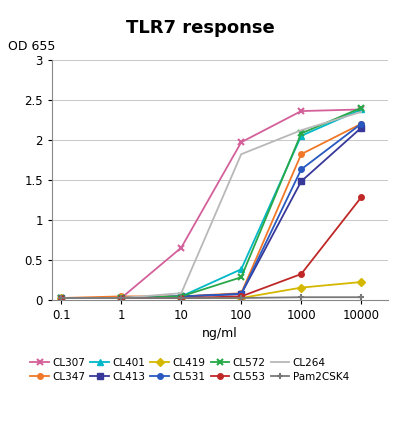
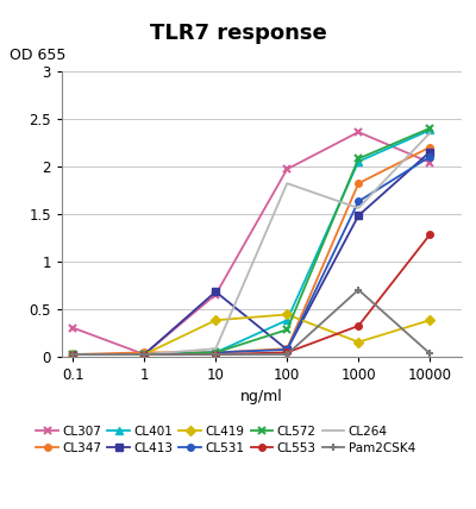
CL307/0.1: 0.02 -> 0.30
CL413/10: 0.04 -> 0.68
CL419/10: 0.02 -> 0.38
CL419/100: 0.02 -> 0.44
CL264/1000: 2.12 -> 1.56
Pam2CSK4/1000: 0.03 -> 0.70
CL307/10000: 2.38 -> 2.04
CL419/10000: 0.22 -> 0.38
CL531/10000: 2.20 -> 2.10
